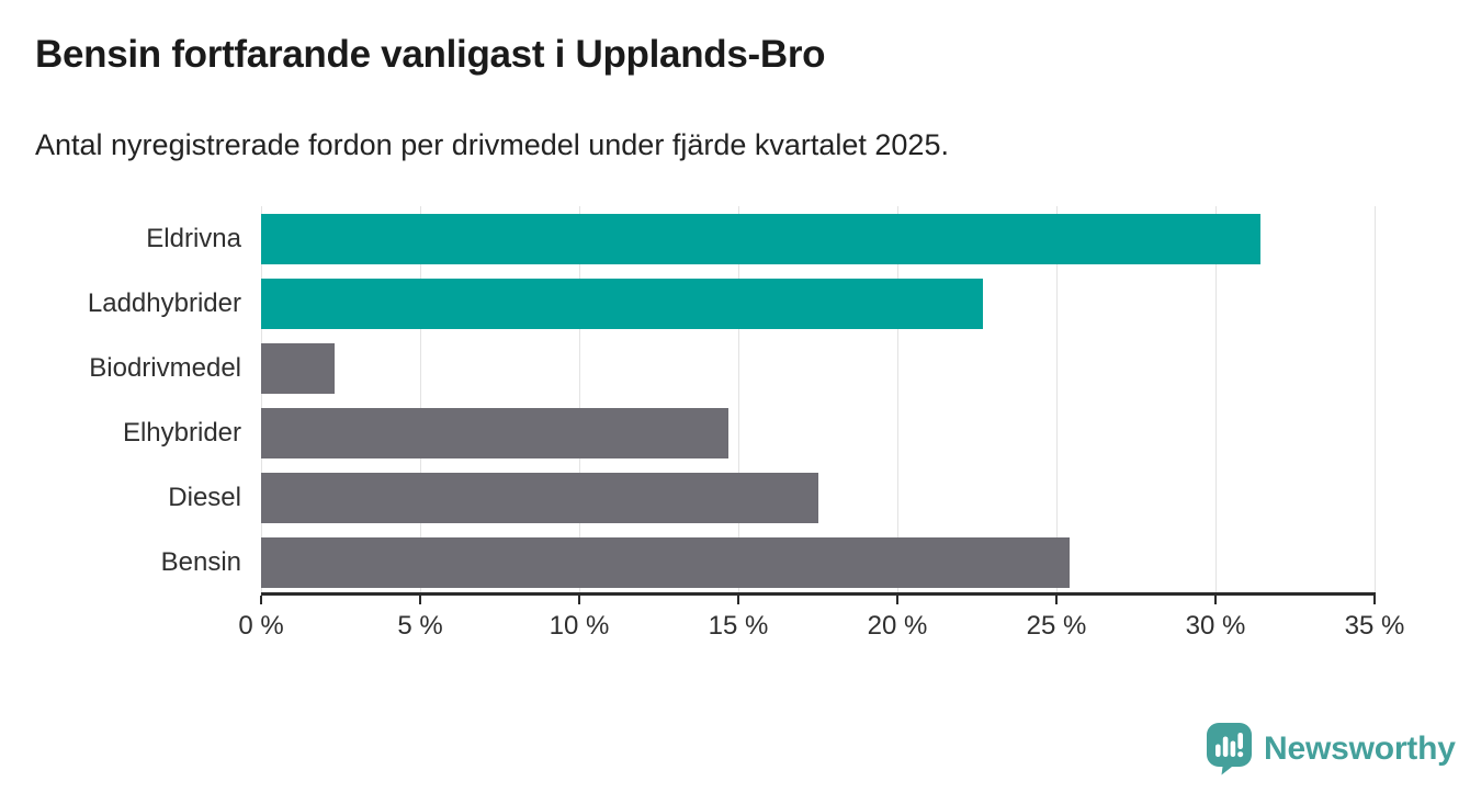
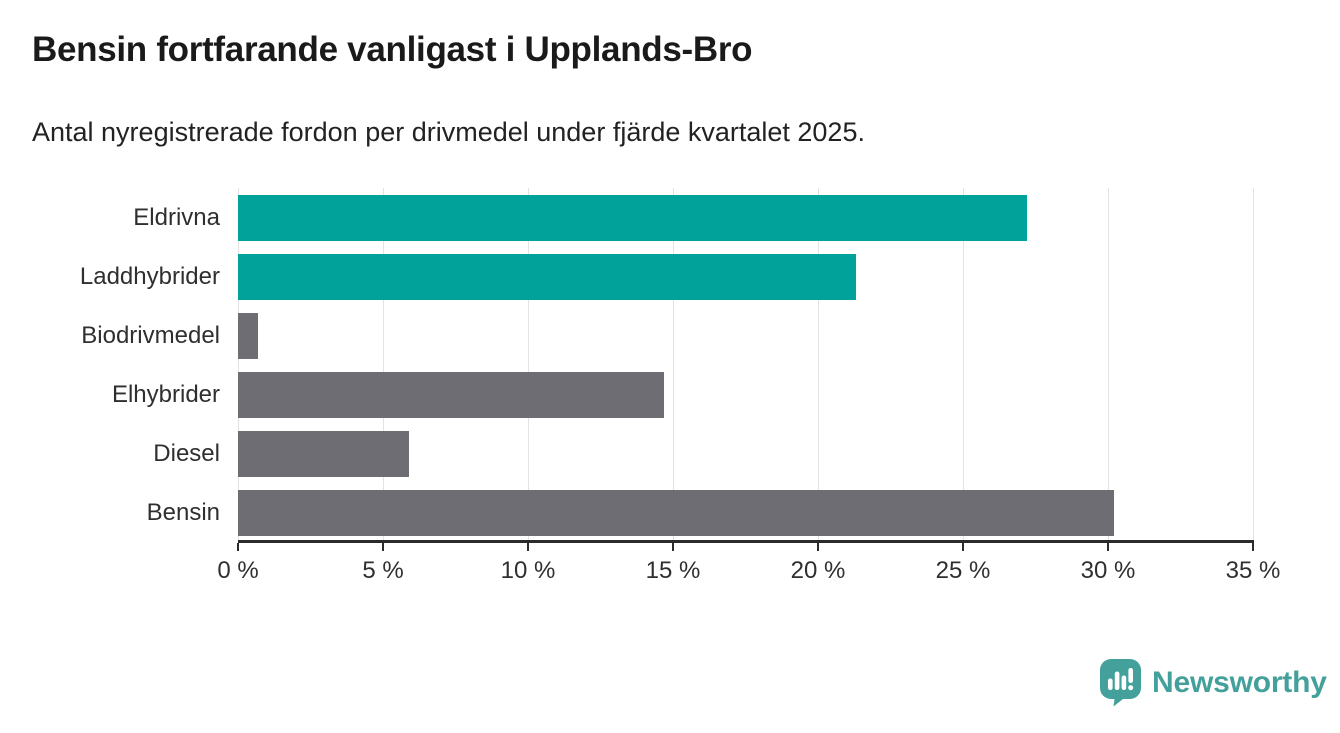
Eldrivna: 31.4% -> 27.2%
Laddhybrider: 22.7% -> 21.3%
Biodrivmedel: 2.3% -> 0.7%
Diesel: 17.5% -> 5.9%
Bensin: 25.4% -> 30.2%
